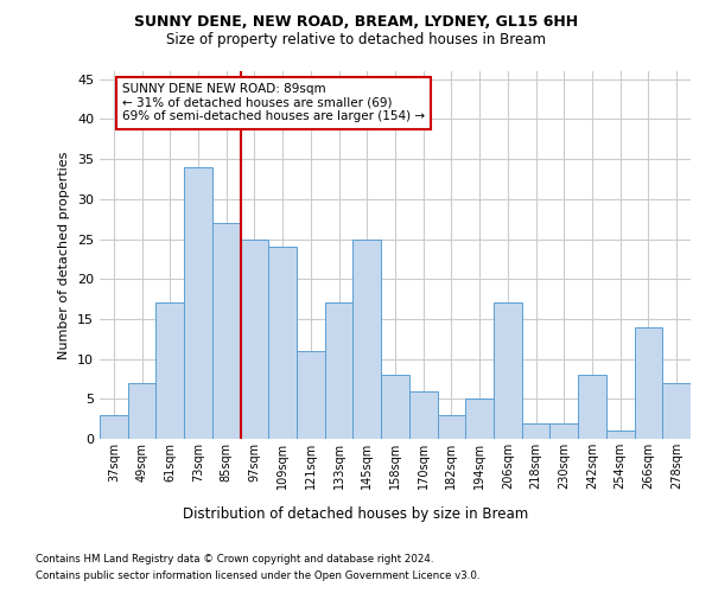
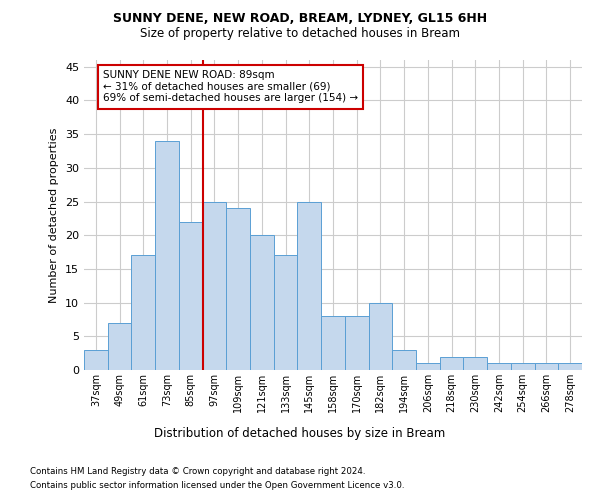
85sqm: 27 -> 22
121sqm: 11 -> 20
170sqm: 6 -> 8
182sqm: 3 -> 10
194sqm: 5 -> 3
206sqm: 17 -> 1
242sqm: 8 -> 1
266sqm: 14 -> 1
278sqm: 7 -> 1
